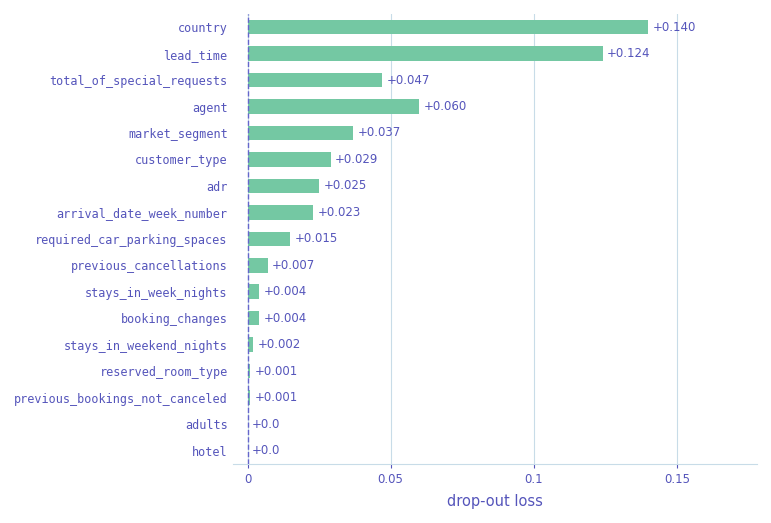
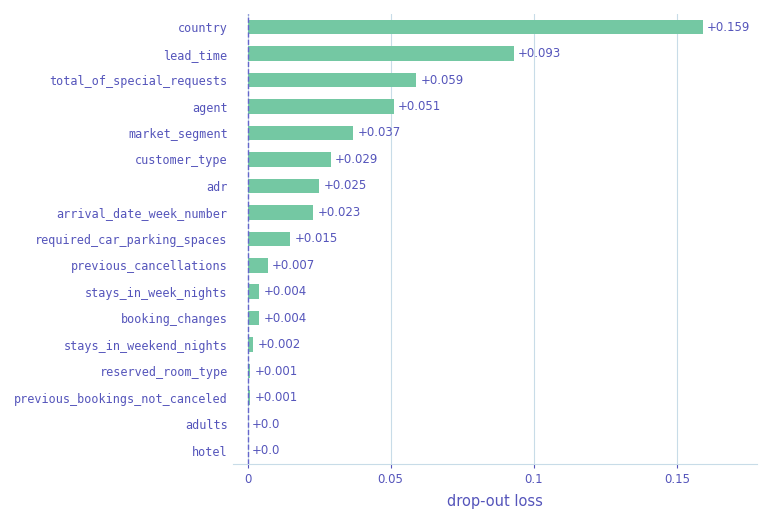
country: +0.140 -> +0.159
lead_time: +0.124 -> +0.093
total_of_special_requests: +0.047 -> +0.059
agent: +0.060 -> +0.051
